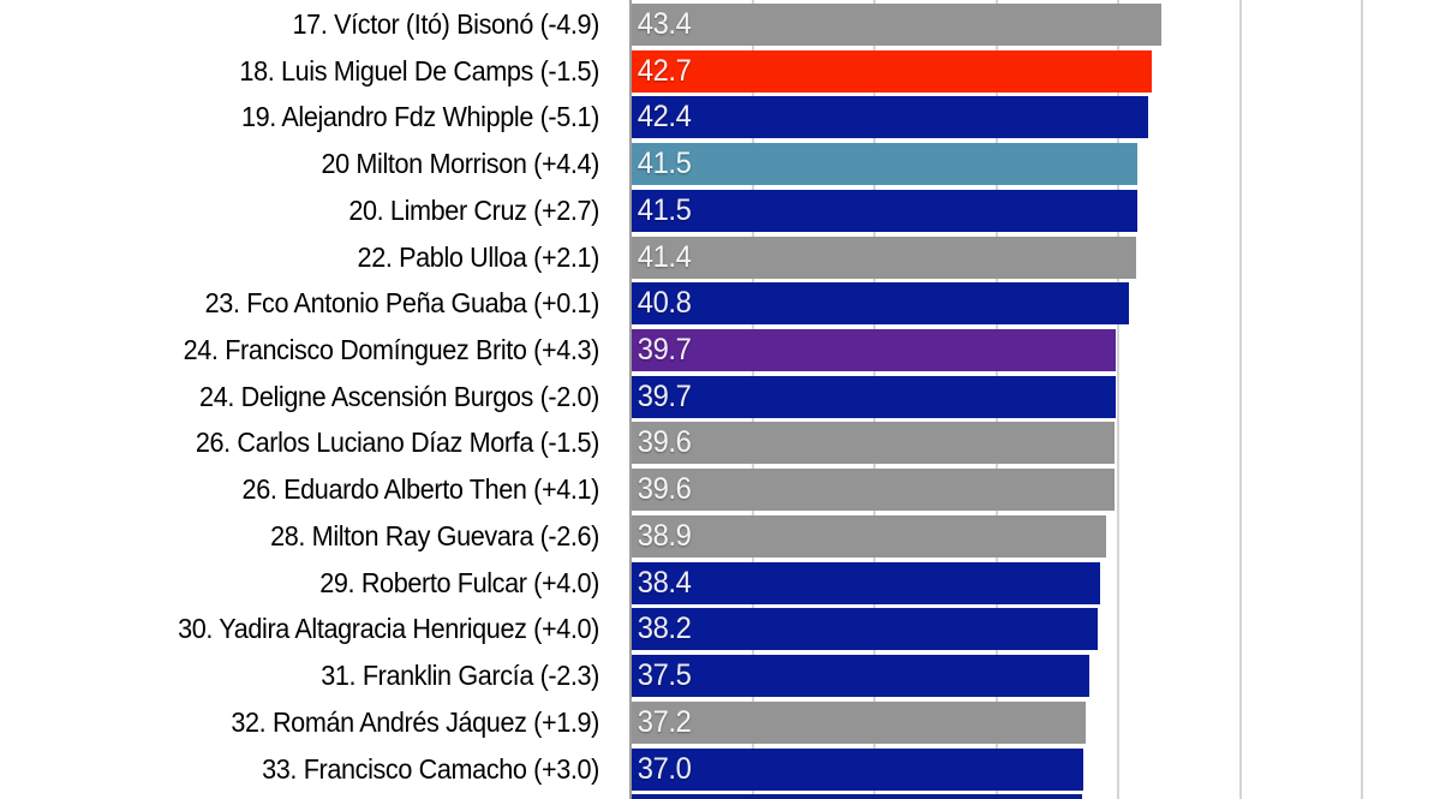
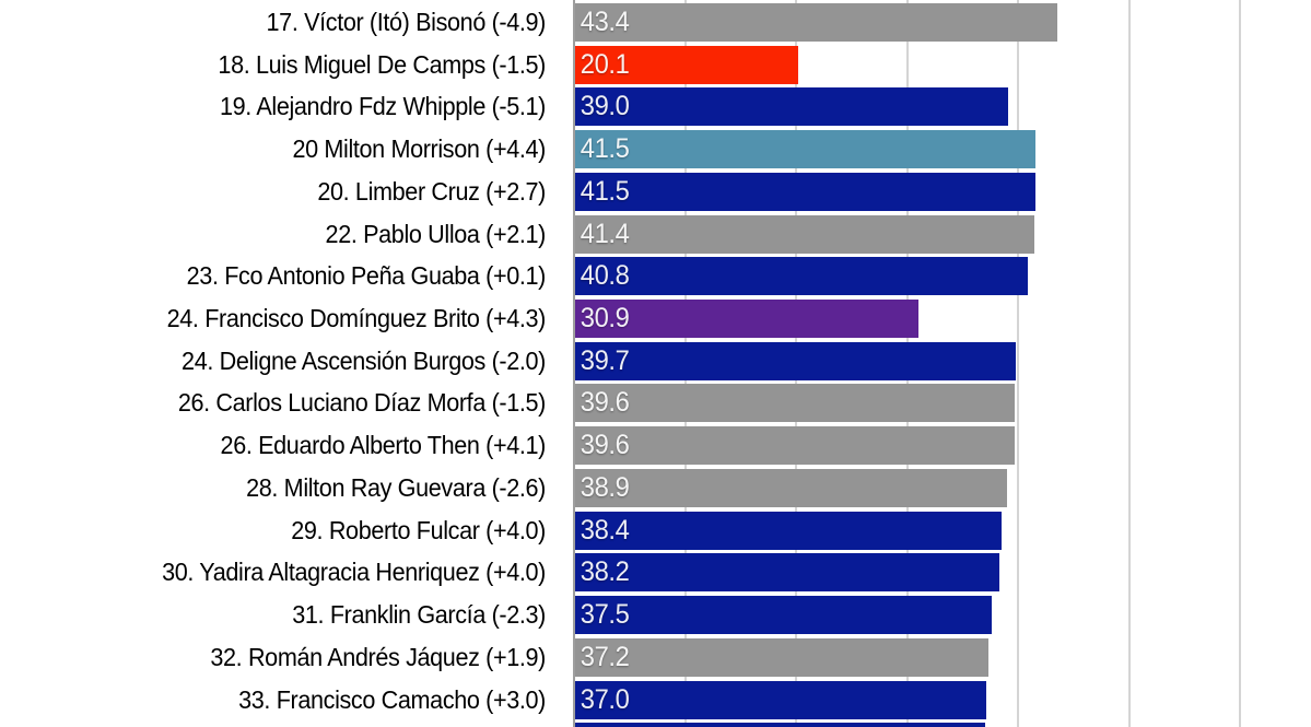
18. Luis Miguel De Camps (-1.5): 42.7 -> 20.1
19. Alejandro Fdz Whipple (-5.1): 42.4 -> 39.0
24. Francisco Domínguez Brito (+4.3): 39.7 -> 30.9
